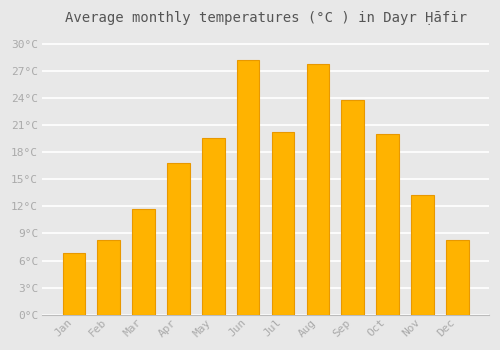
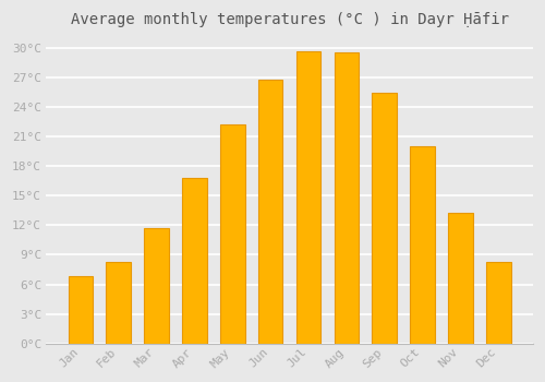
May: 19.6°C -> 22.2°C
Jun: 28.2°C -> 26.8°C
Jul: 20.2°C -> 29.7°C
Aug: 27.8°C -> 29.5°C
Sep: 23.8°C -> 25.5°C
